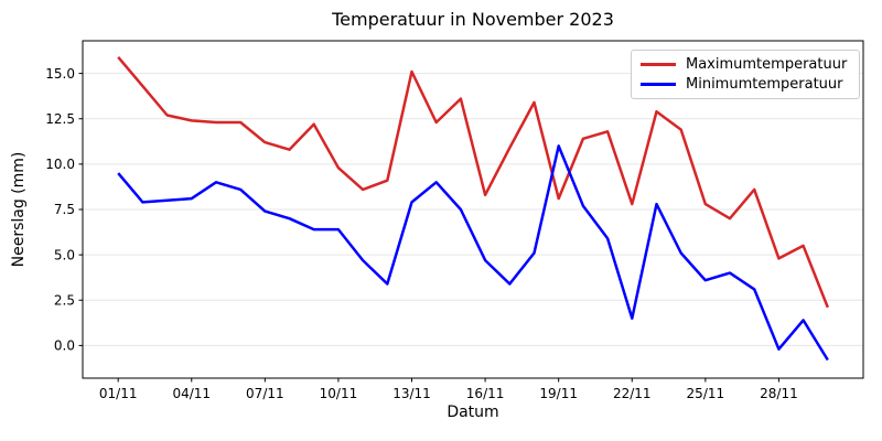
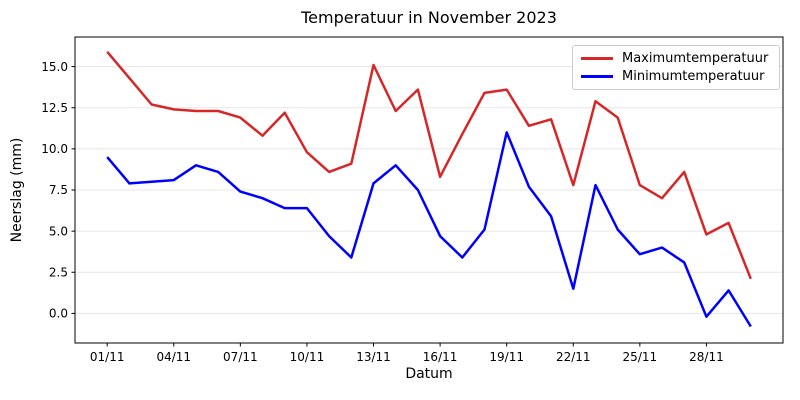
Maximumtemperatuur/07/11: 11.2 -> 11.9
Maximumtemperatuur/19/11: 8.1 -> 13.6
